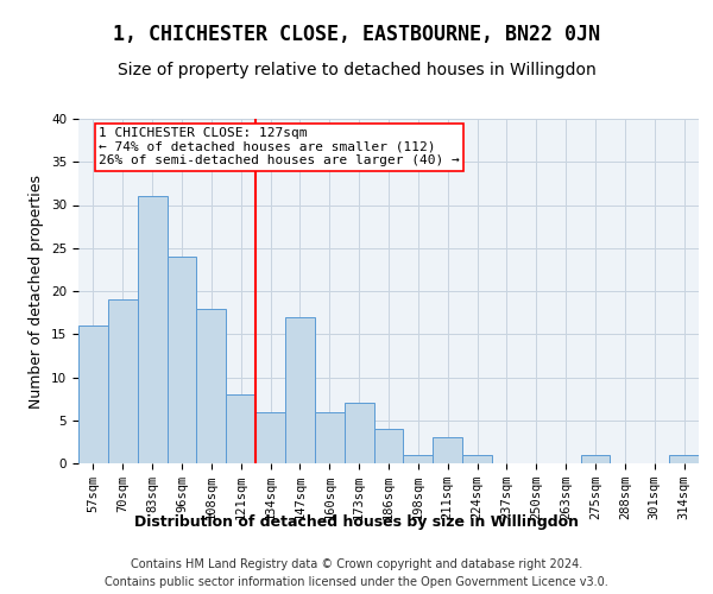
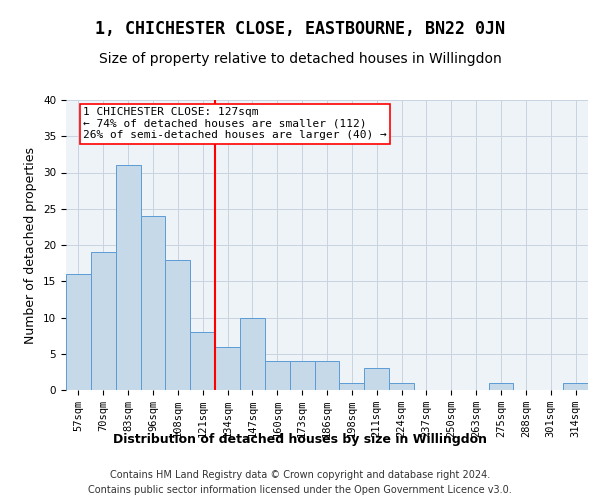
147sqm: 17 -> 10
160sqm: 6 -> 4
173sqm: 7 -> 4
